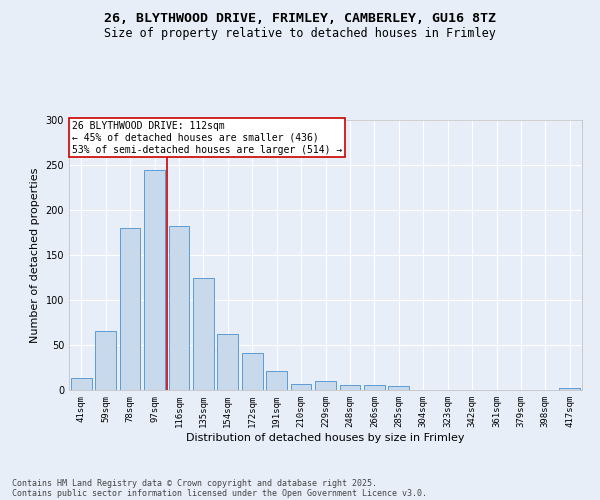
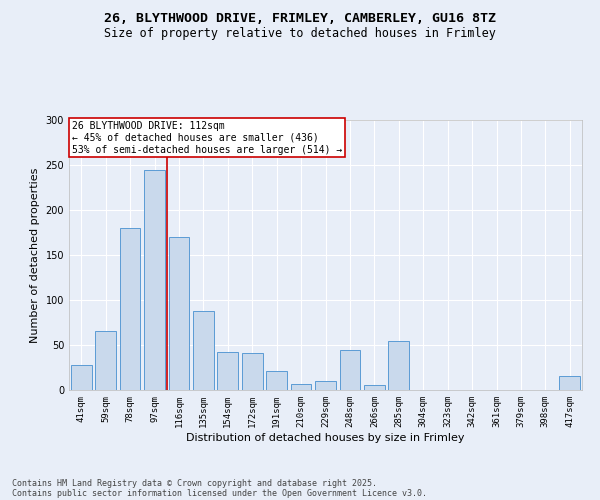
41sqm: 13 -> 28
116sqm: 182 -> 170
135sqm: 124 -> 88
154sqm: 62 -> 42
248sqm: 6 -> 44
285sqm: 4 -> 54
417sqm: 2 -> 16
